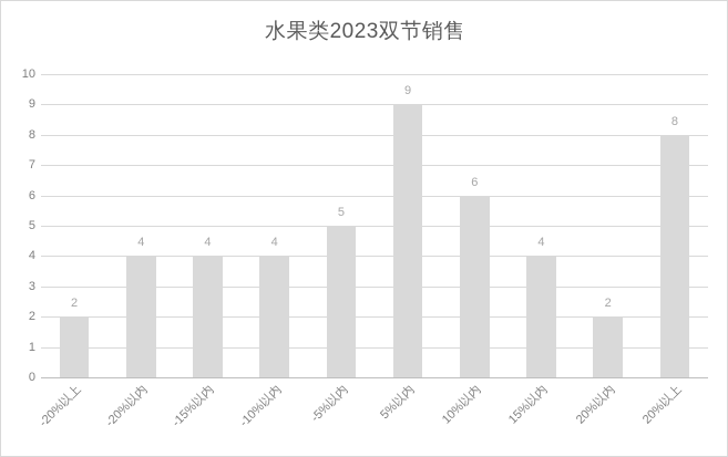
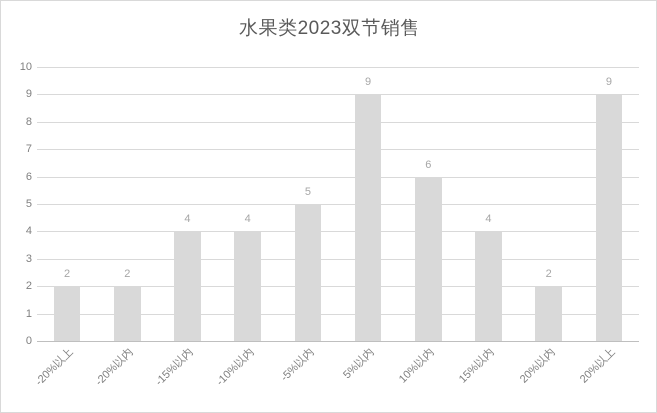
-20%以内: 4 -> 2
20%以上: 8 -> 9
